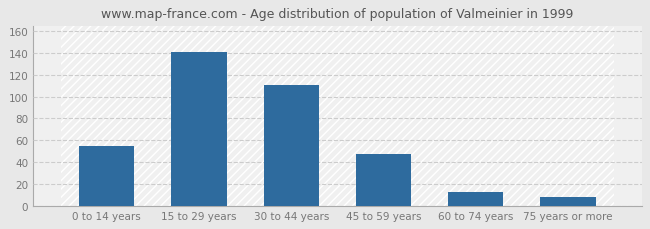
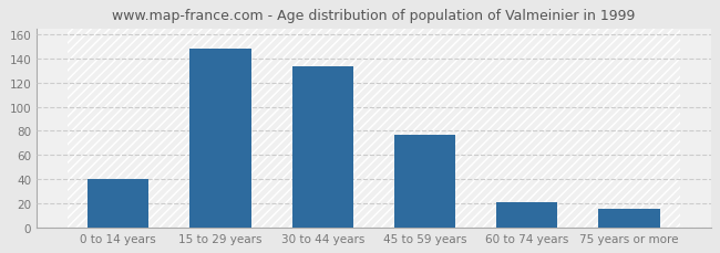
0 to 14 years: 55 -> 40
15 to 29 years: 141 -> 148
30 to 44 years: 111 -> 134
45 to 59 years: 47 -> 77
60 to 74 years: 13 -> 21
75 years or more: 8 -> 15
